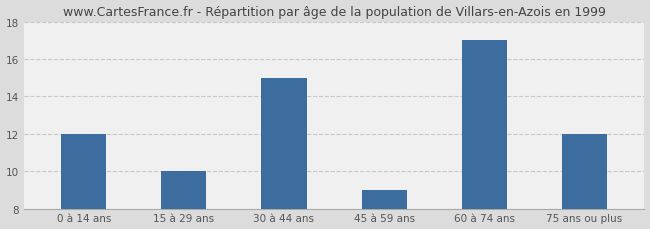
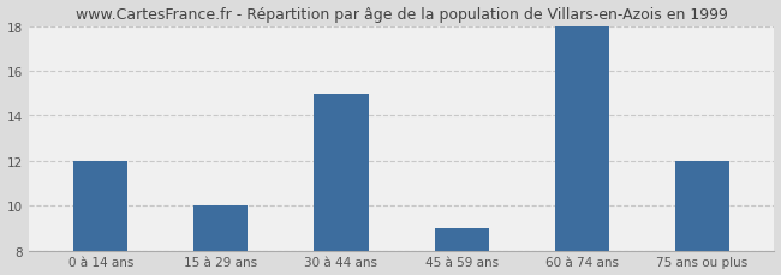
60 à 74 ans: 17 -> 18
